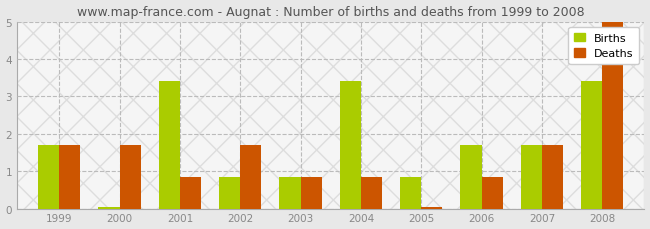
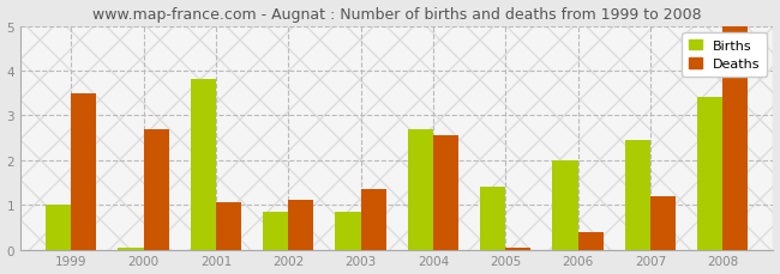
Births/1999: 1.70 -> 1.00
Deaths/1999: 1.70 -> 3.50
Deaths/2000: 1.70 -> 2.70
Births/2001: 3.40 -> 3.80
Deaths/2001: 0.85 -> 1.05
Deaths/2002: 1.70 -> 1.10
Deaths/2003: 0.85 -> 1.35
Births/2004: 3.40 -> 2.70
Deaths/2004: 0.85 -> 2.55
Births/2005: 0.85 -> 1.40
Births/2006: 1.70 -> 2.00
Deaths/2006: 0.85 -> 0.40
Births/2007: 1.70 -> 2.45
Deaths/2007: 1.70 -> 1.20
